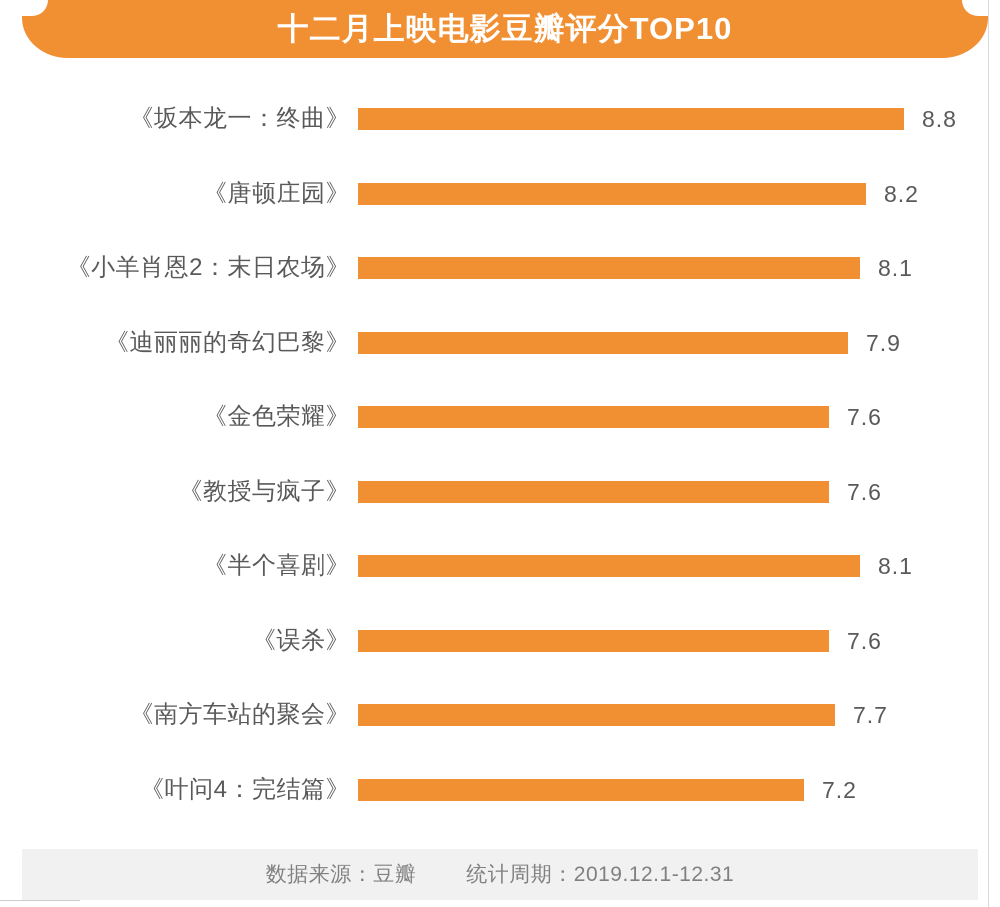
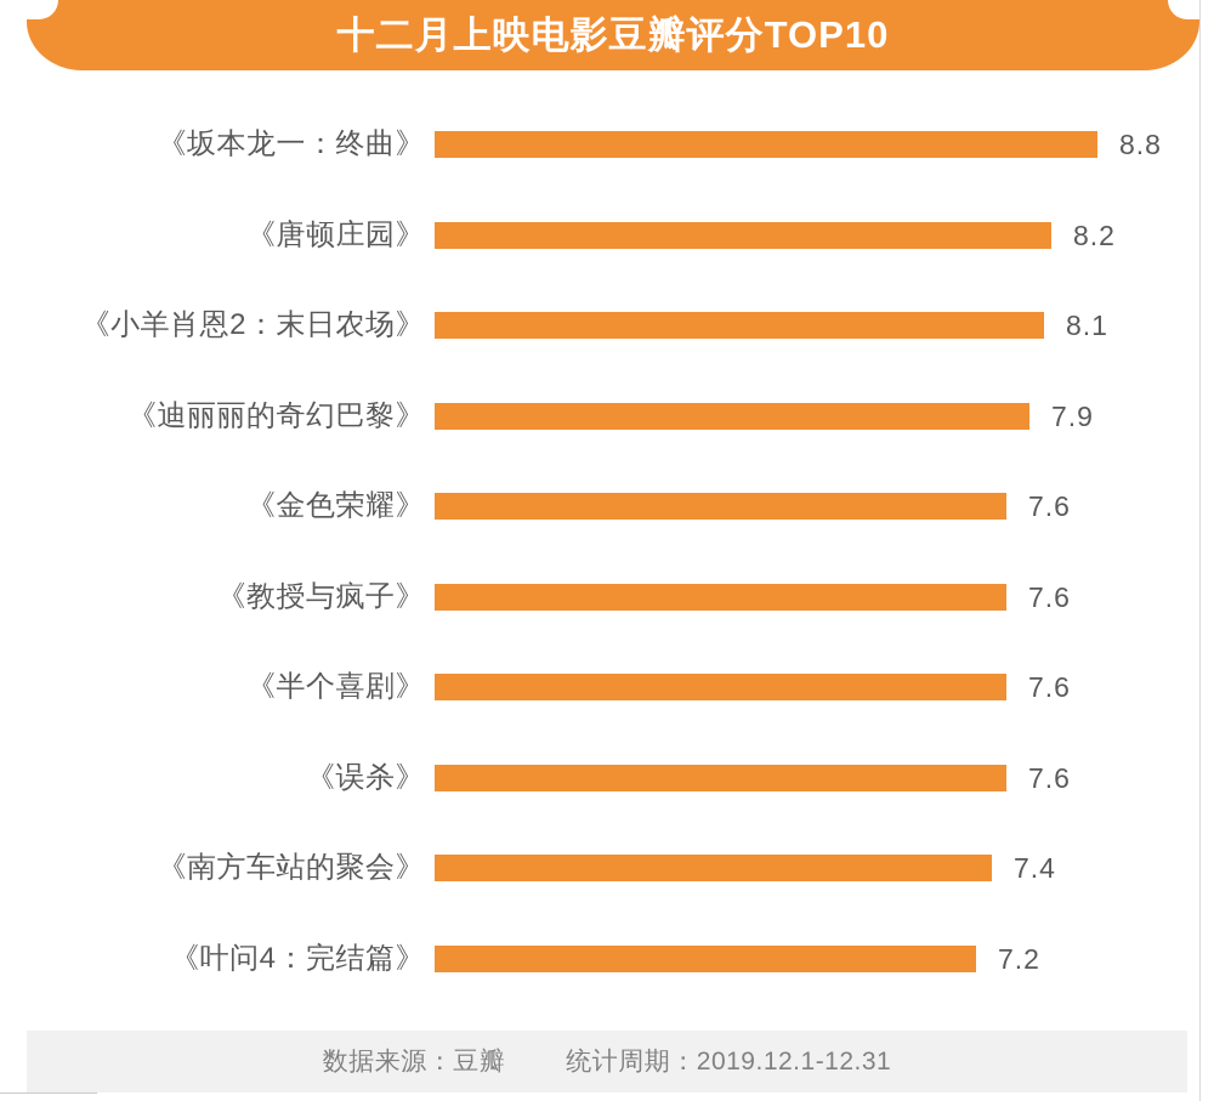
《半个喜剧》: 8.1 -> 7.6
《南方车站的聚会》: 7.7 -> 7.4
